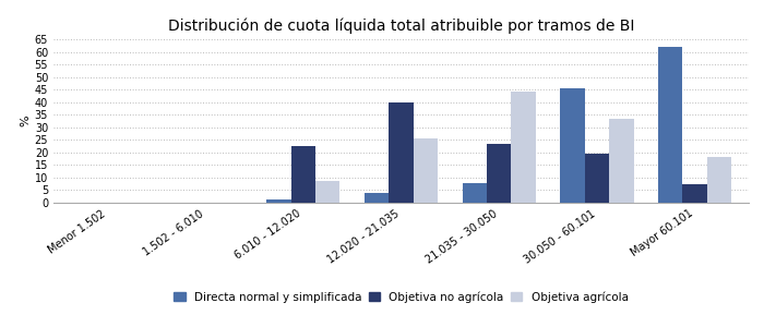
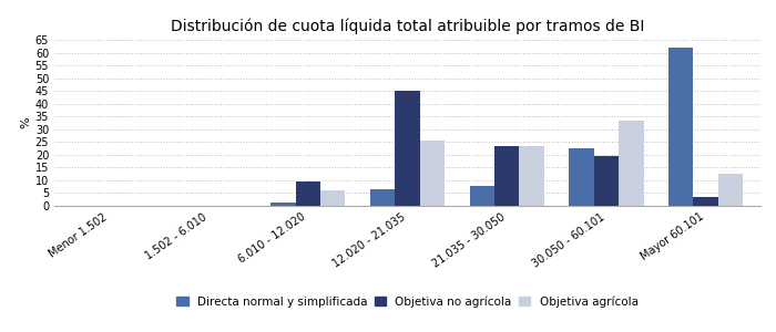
Objetiva no agrícola/6.010 - 12.020: 22.5 -> 9.5
Objetiva agrícola/6.010 - 12.020: 8.5 -> 6.0
Directa normal y simplificada/12.020 - 21.035: 4.0 -> 6.5
Objetiva no agrícola/12.020 - 21.035: 40.0 -> 45.0
Objetiva agrícola/21.035 - 30.050: 44.0 -> 23.5
Directa normal y simplificada/30.050 - 60.101: 45.5 -> 22.5
Objetiva no agrícola/Mayor 60.101: 7.5 -> 3.5
Objetiva agrícola/Mayor 60.101: 18.0 -> 12.5
